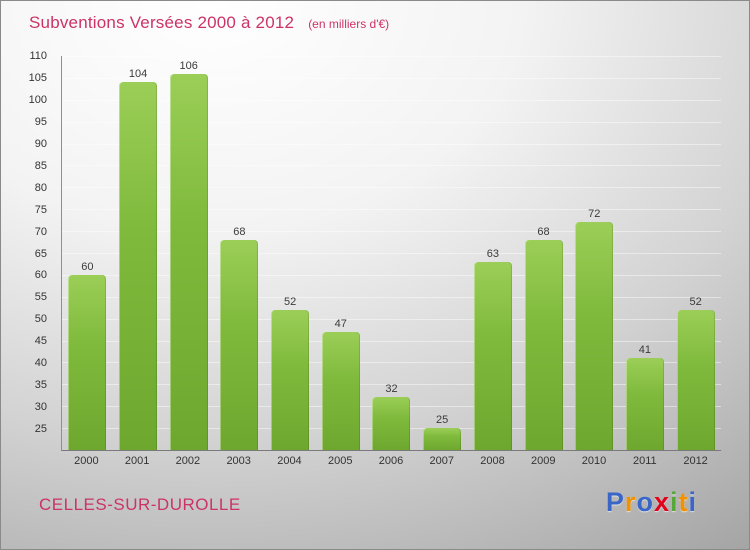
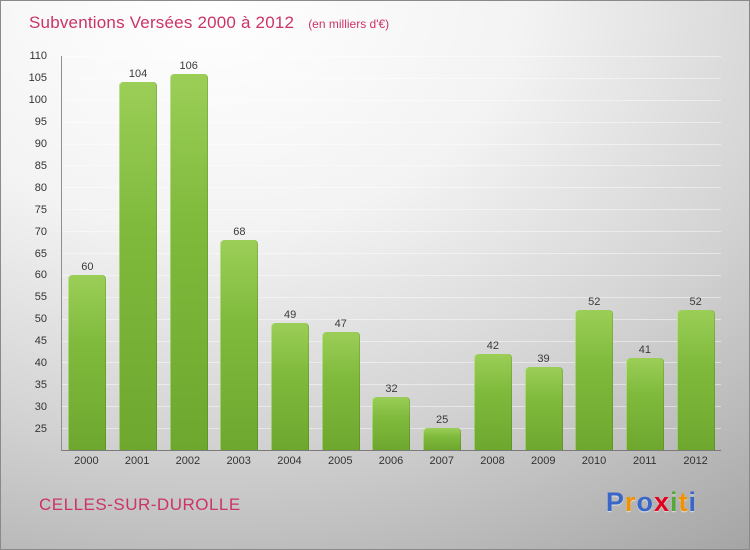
2004: 52 -> 49
2008: 63 -> 42
2009: 68 -> 39
2010: 72 -> 52
